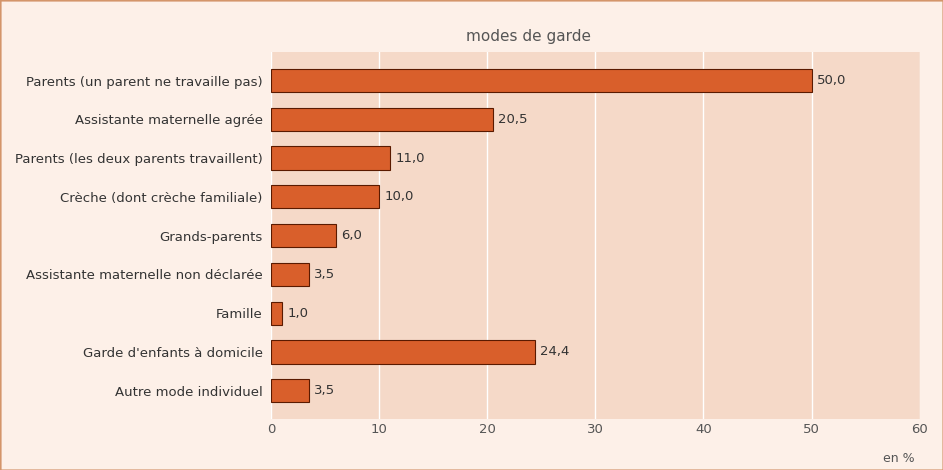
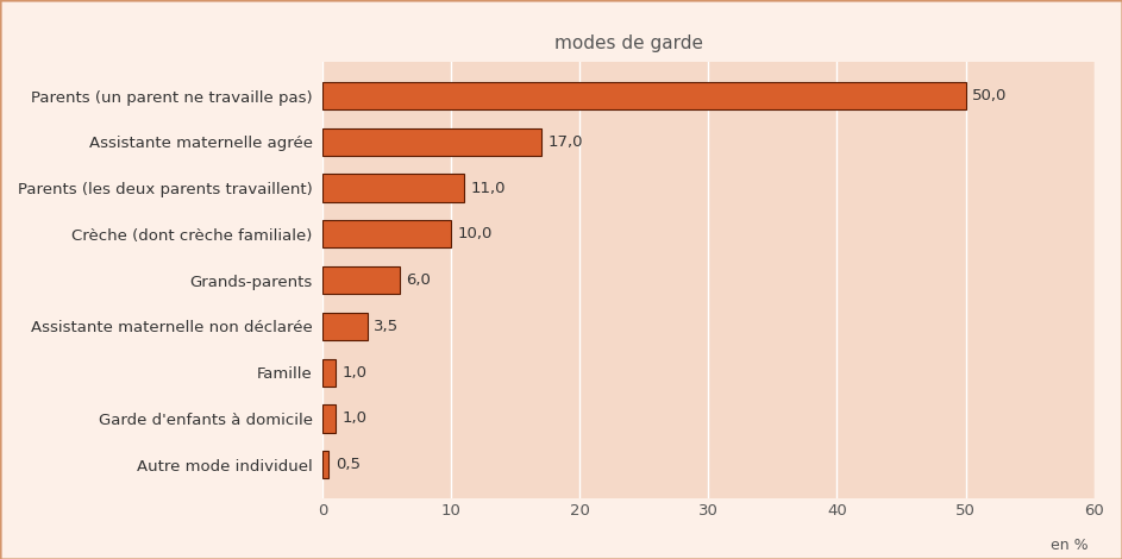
Assistante maternelle agrée: 20,5 -> 17,0
Garde d'enfants à domicile: 24,4 -> 1,0
Autre mode individuel: 3,5 -> 0,5
